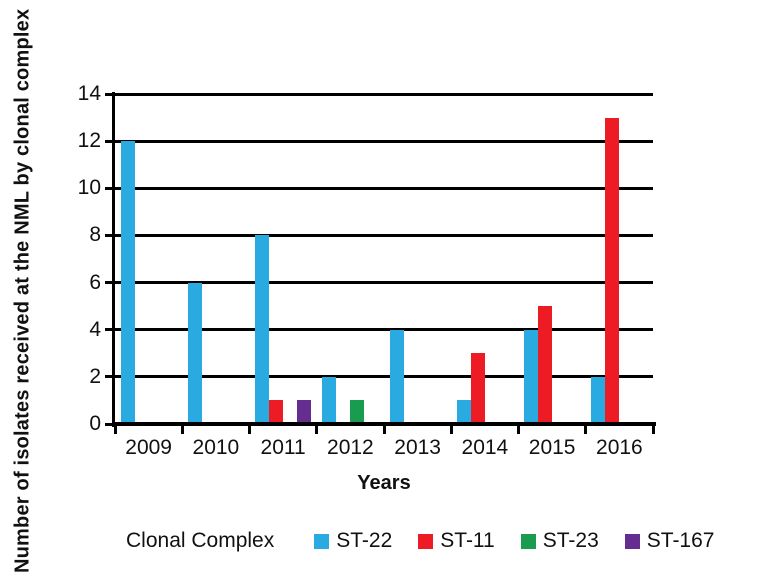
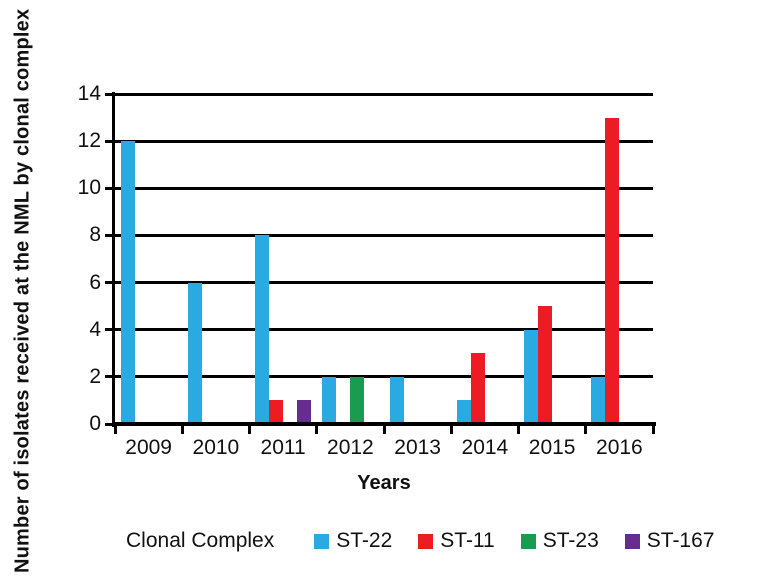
ST-23/2012: 1 -> 2
ST-22/2013: 4 -> 2
